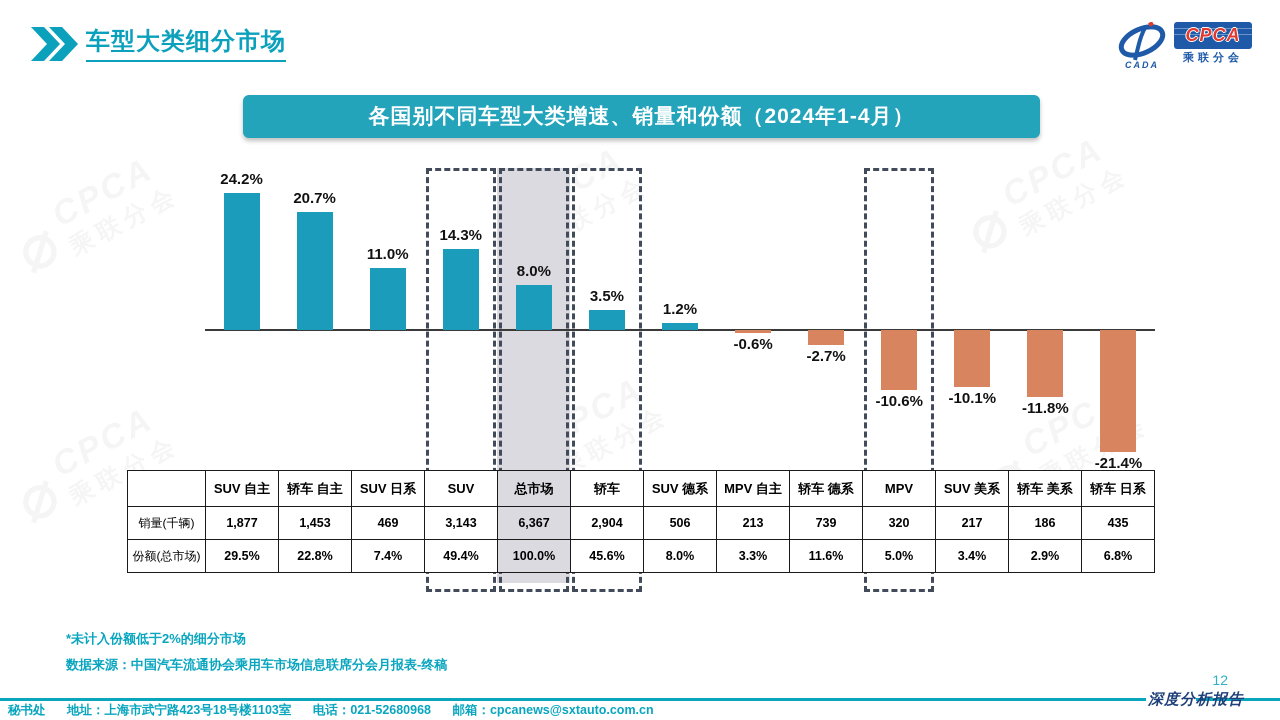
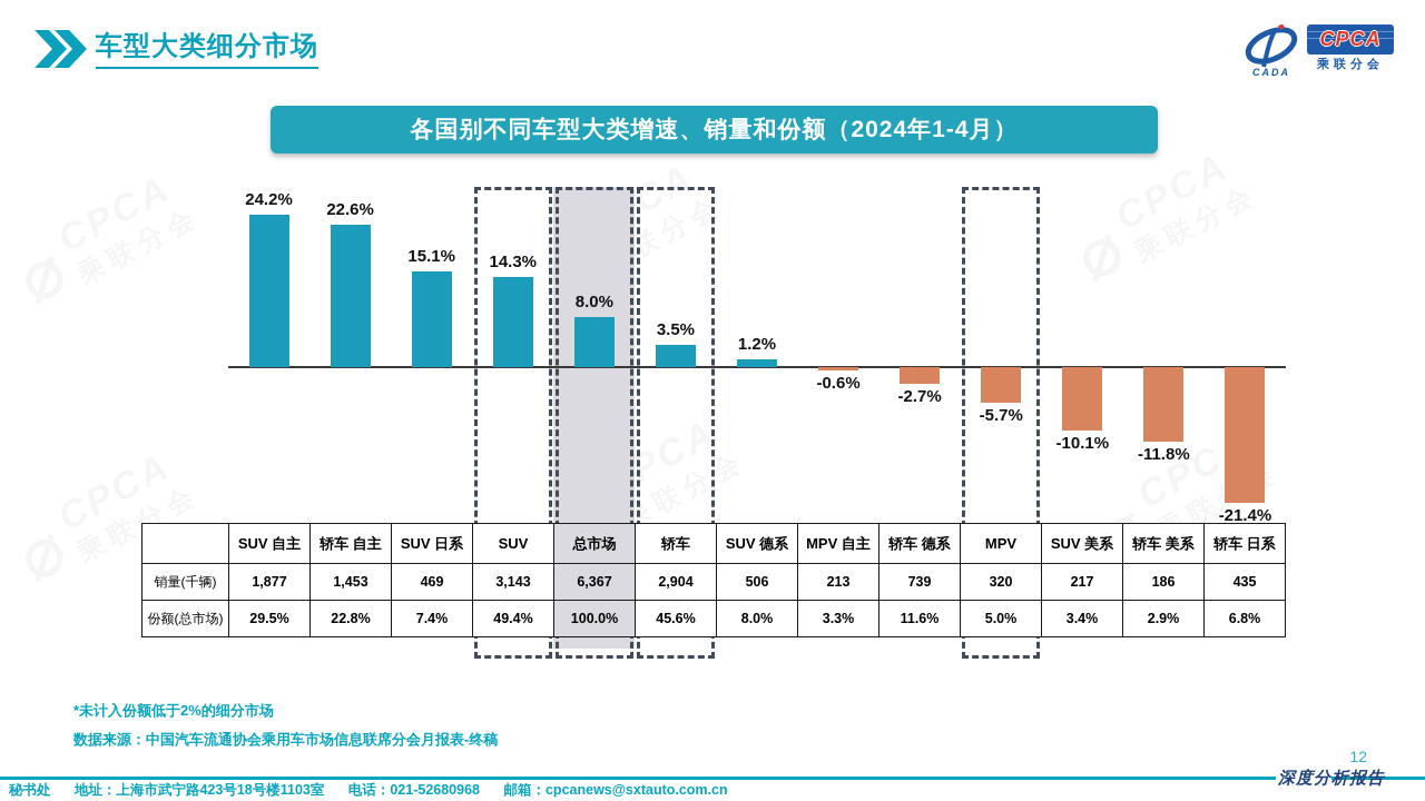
轿车 自主: 20.7% -> 22.6%
SUV 日系: 11.0% -> 15.1%
MPV: -10.6% -> -5.7%
